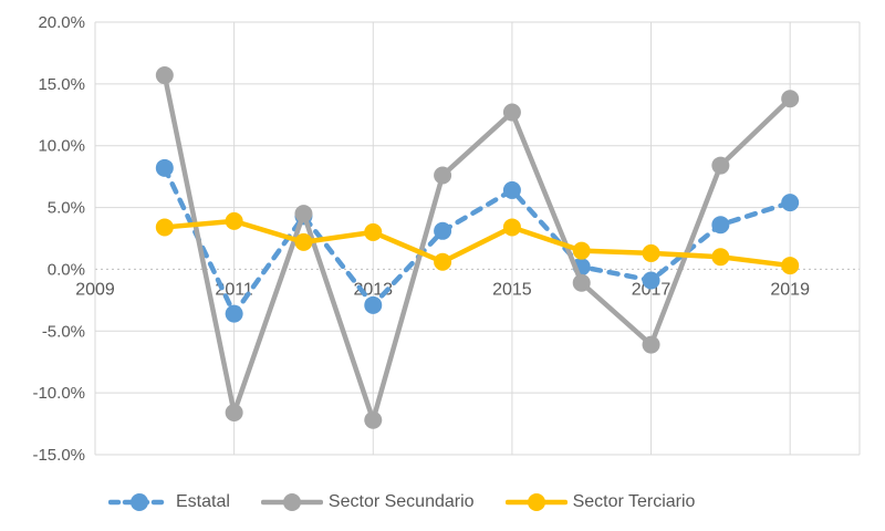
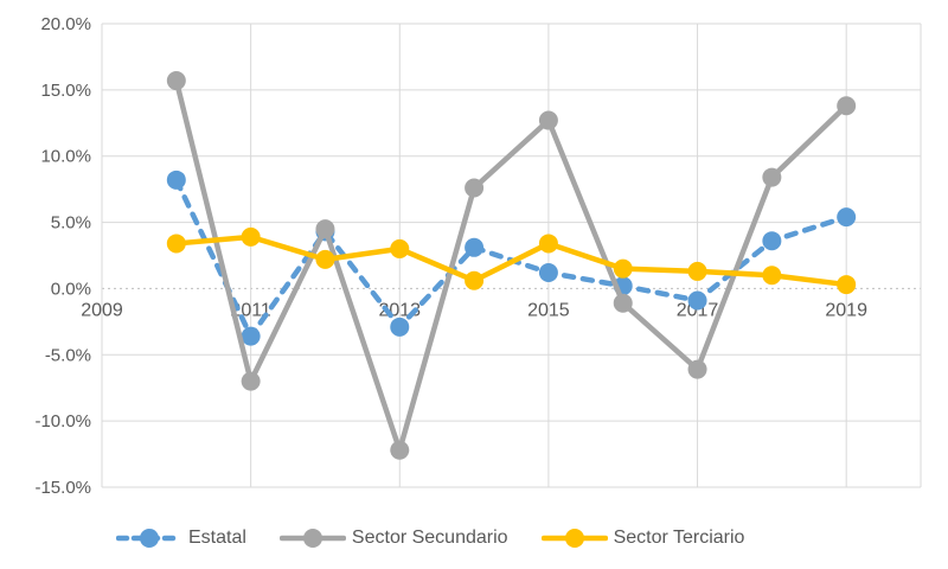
Sector Secundario/2011: -11.6% -> -7.0%
Estatal/2015: 6.4% -> 1.2%
